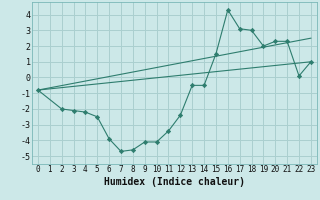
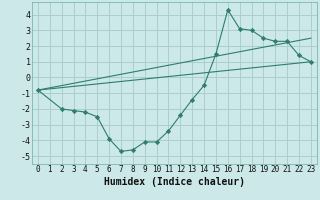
13: -0.5 -> -1.4
19: 2.0 -> 2.5
22: 0.1 -> 1.4
